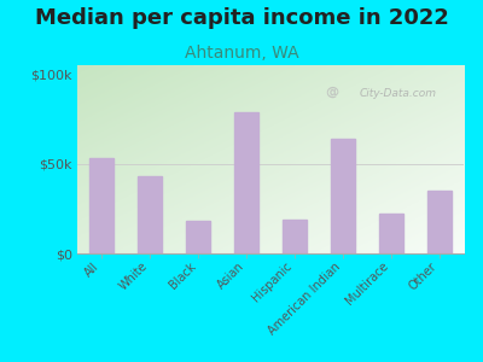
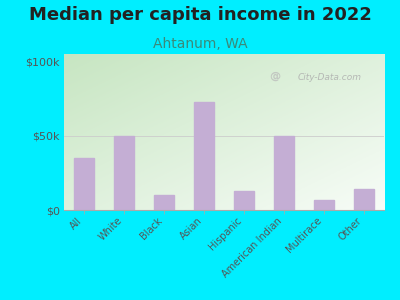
All: $53k -> $35k
White: $43k -> $50k
Black: $18k -> $10k
Asian: $79k -> $73k
Hispanic: $19k -> $13k
American Indian: $64k -> $50k
Multirace: $22k -> $7k
Other: $35k -> $14k
